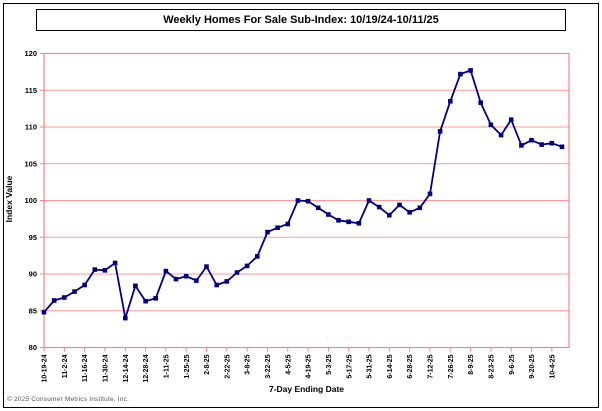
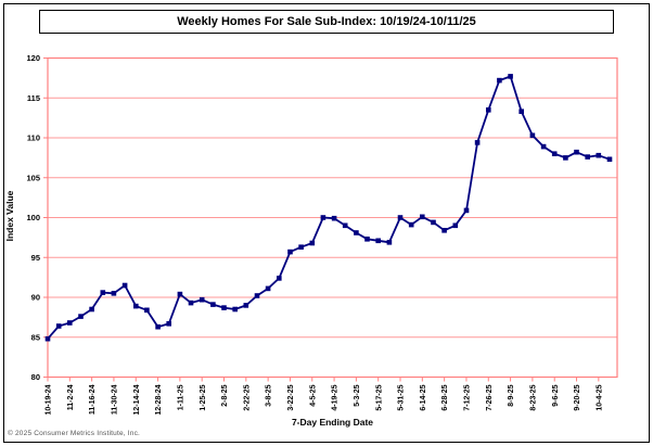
12-14-24: 84 -> 89
2-8-25: 91 -> 89
6-14-25: 98 -> 100
9-6-25: 111 -> 108
